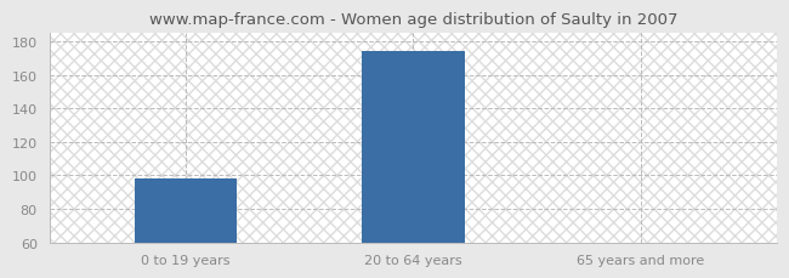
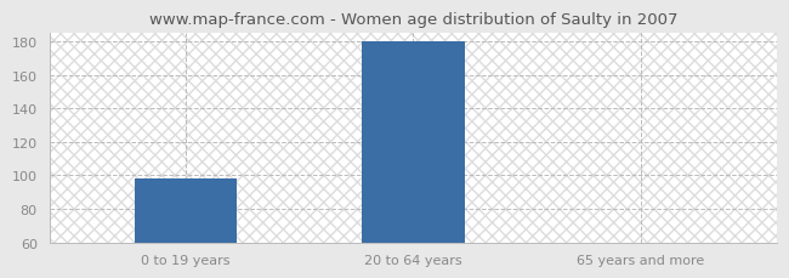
20 to 64 years: 174 -> 180
